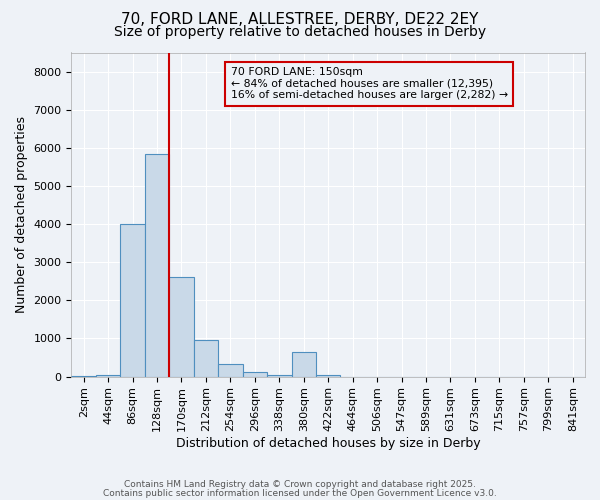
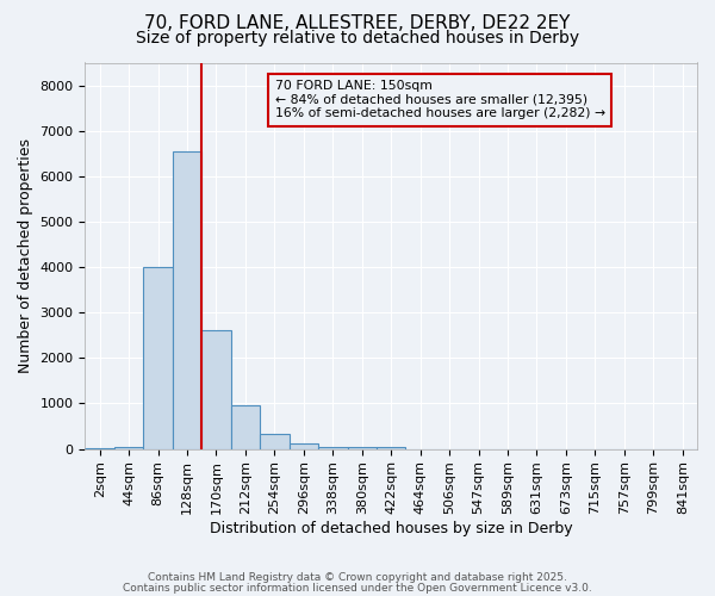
128sqm: 5850 -> 6550
380sqm: 650 -> 30
